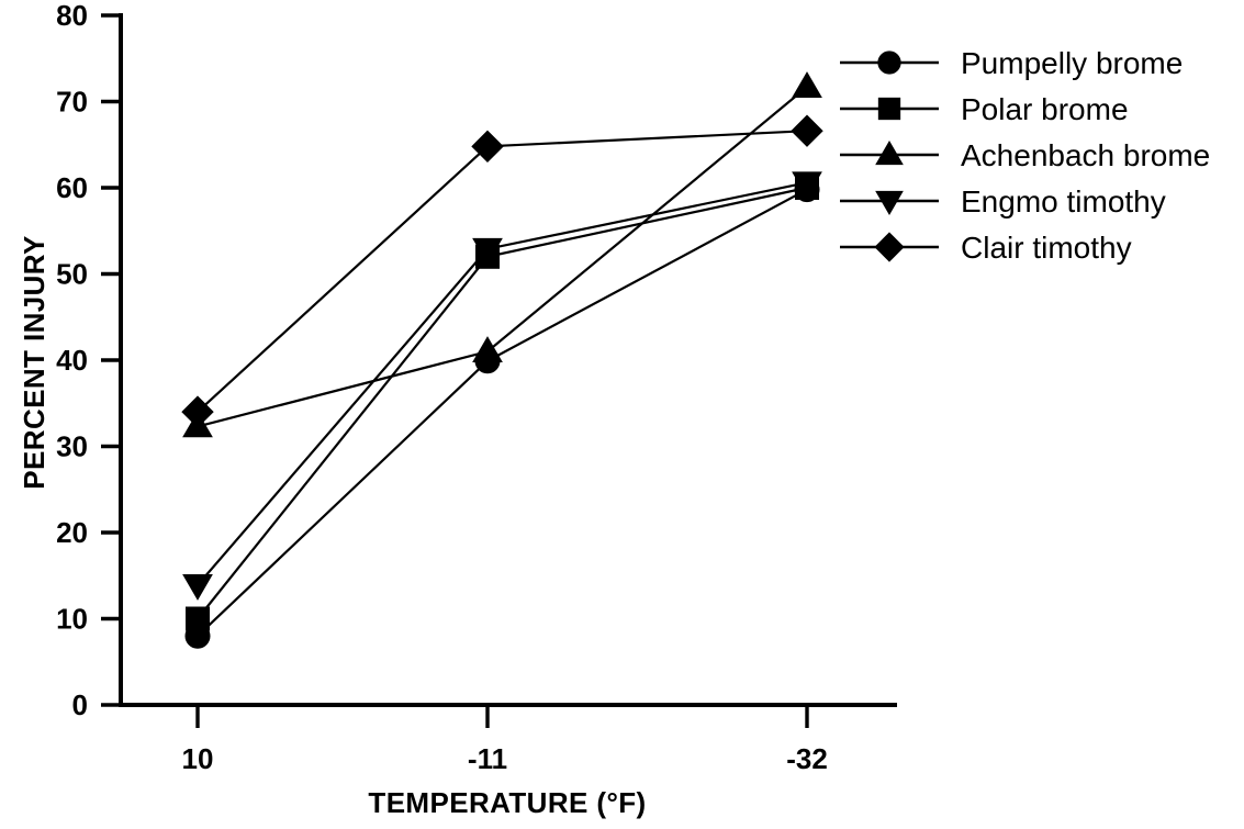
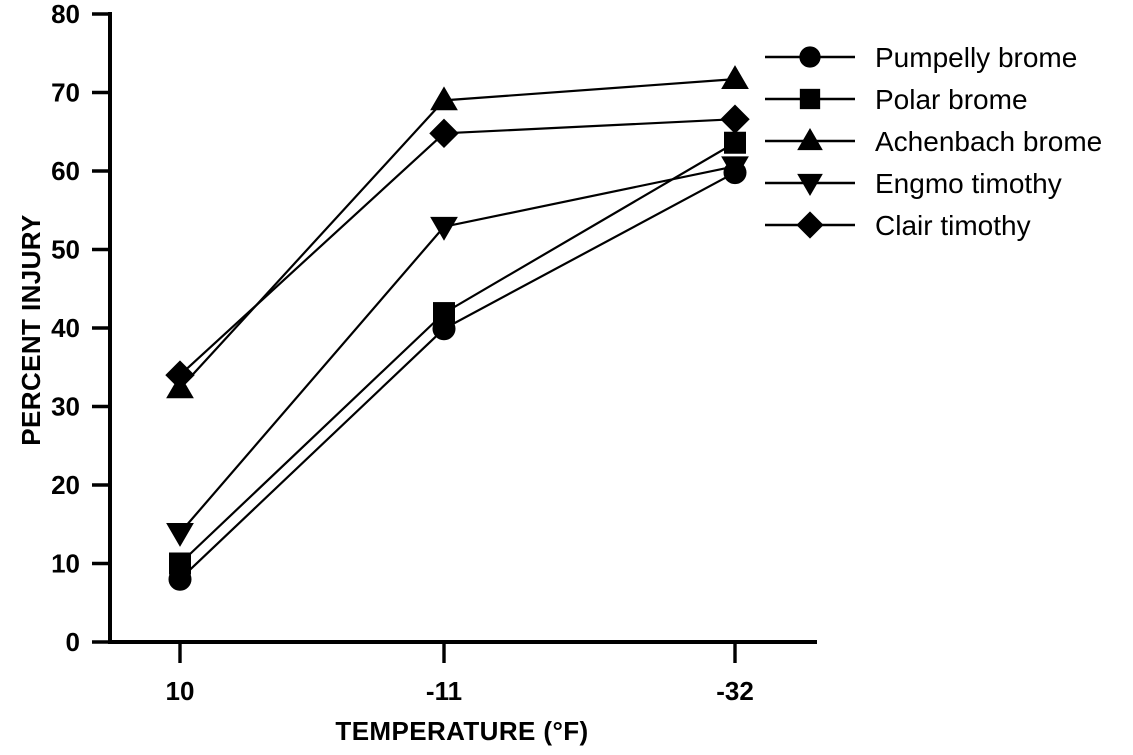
Polar brome/-11: 52 -> 42
Achenbach brome/-11: 41 -> 69
Polar brome/-32: 60 -> 64
